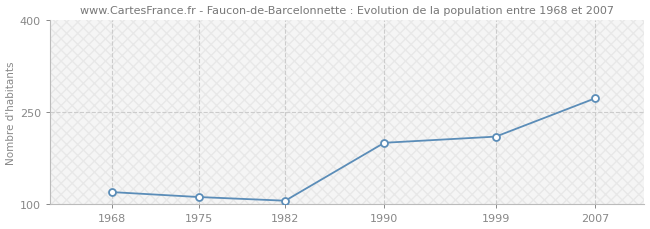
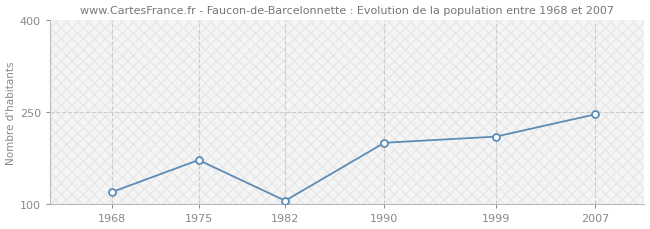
1975: 112 -> 172
2007: 272 -> 246
